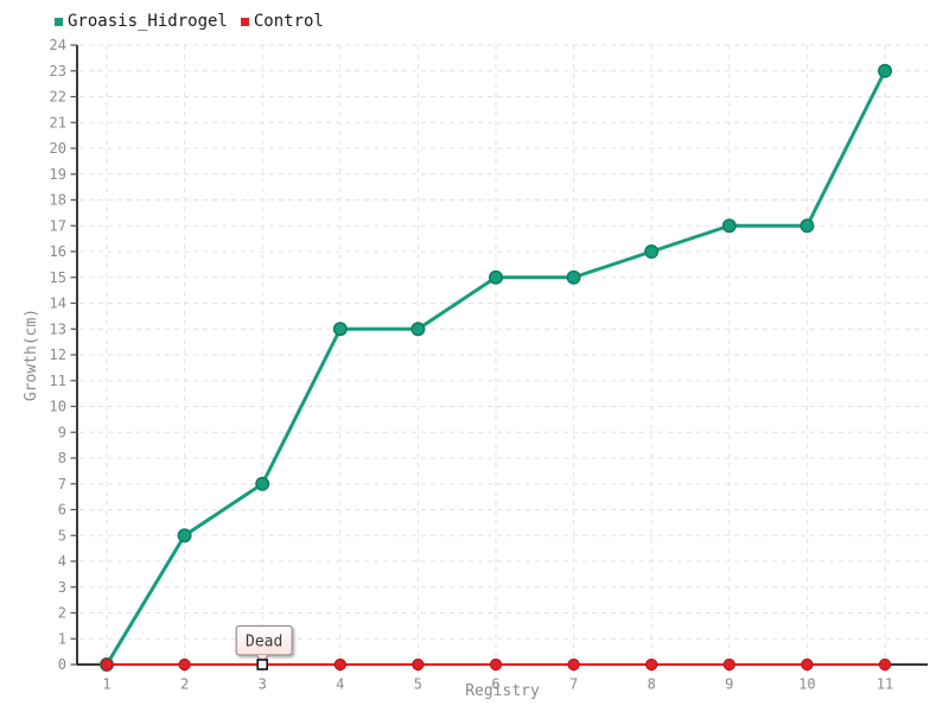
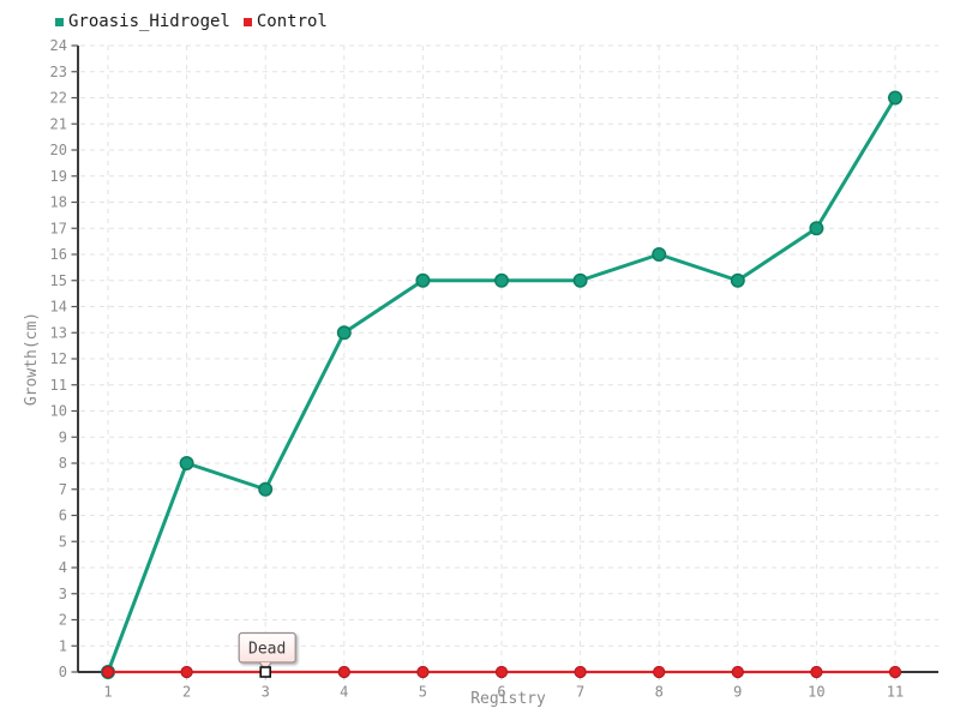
Groasis_Hidrogel/2: 5 -> 8
Groasis_Hidrogel/5: 13 -> 15
Groasis_Hidrogel/9: 17 -> 15
Groasis_Hidrogel/11: 23 -> 22
